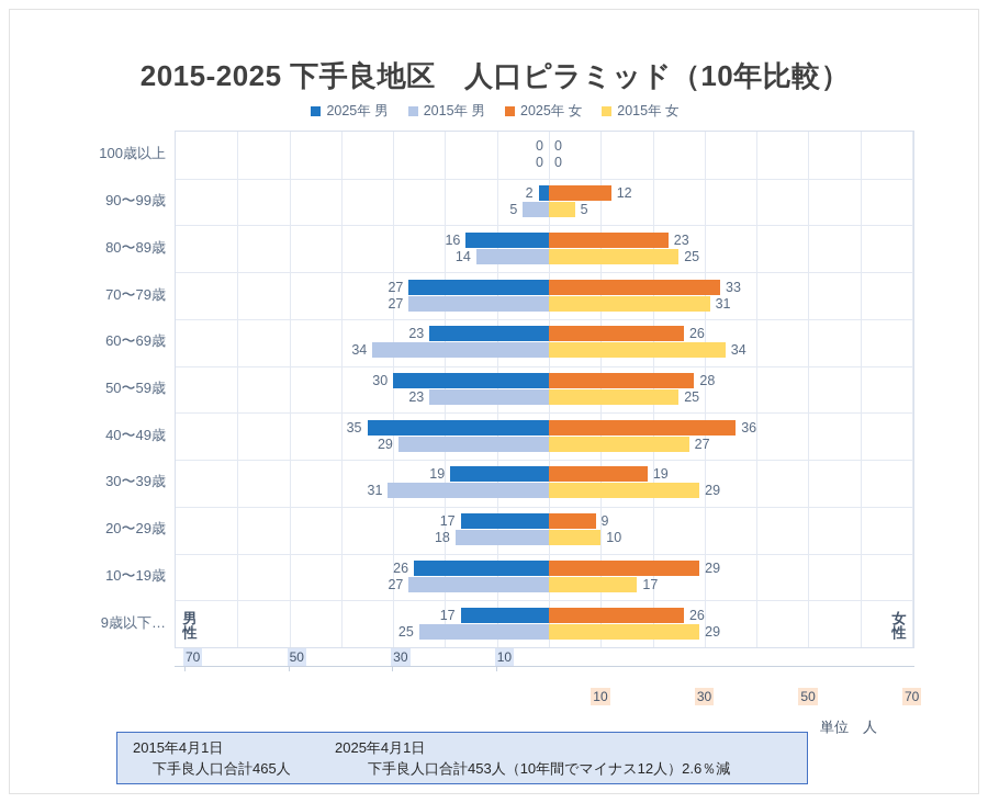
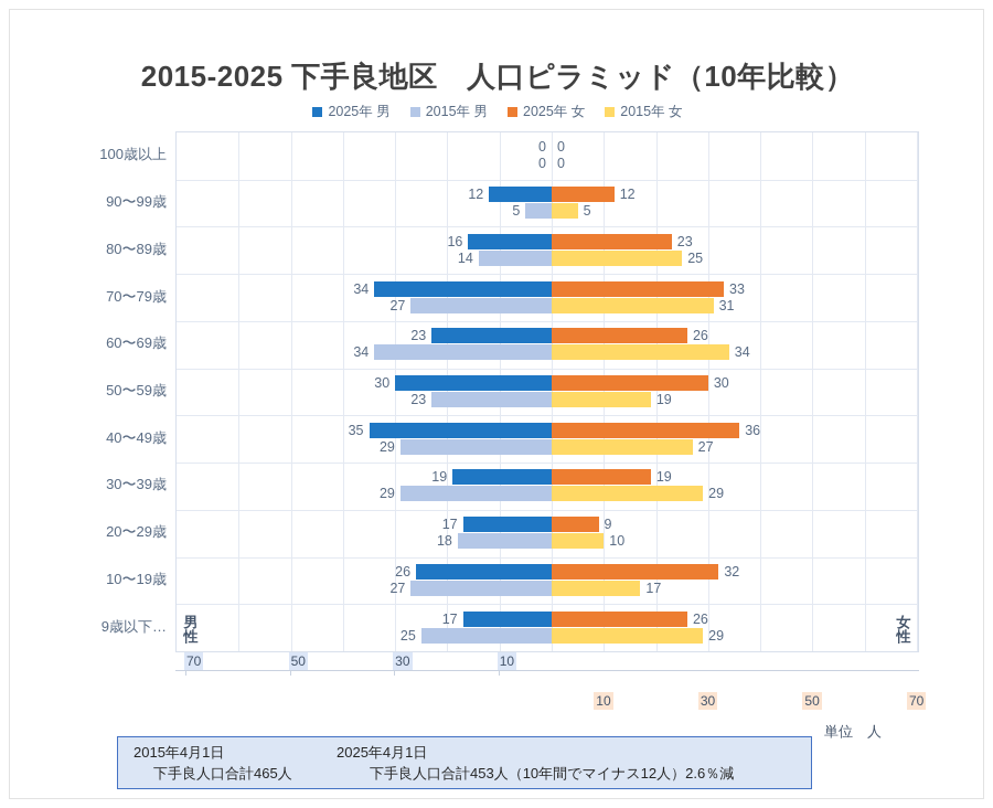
2025年 男/90〜99歳: 2 -> 12
2025年 男/70〜79歳: 27 -> 34
2025年 女/50〜59歳: 28 -> 30
2015年 女/50〜59歳: 25 -> 19
2015年 男/30〜39歳: 31 -> 29
2025年 女/10〜19歳: 29 -> 32
